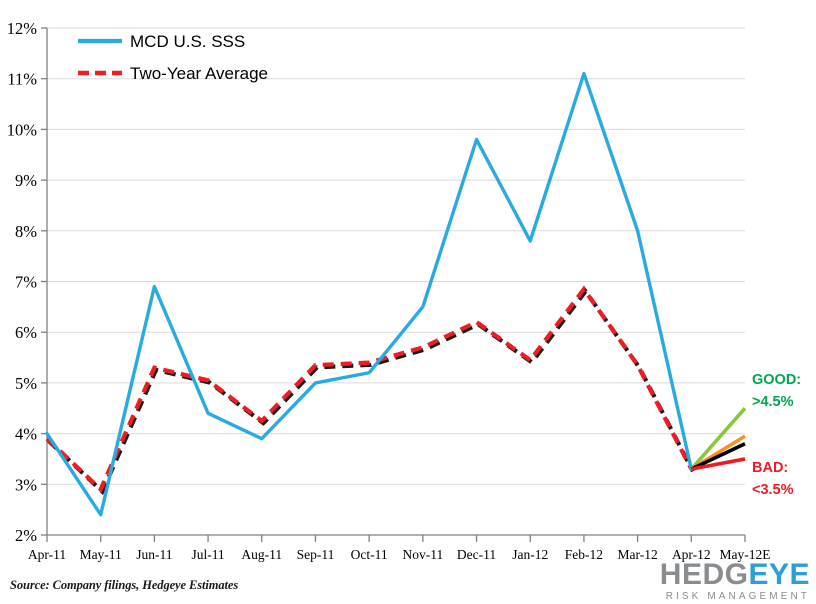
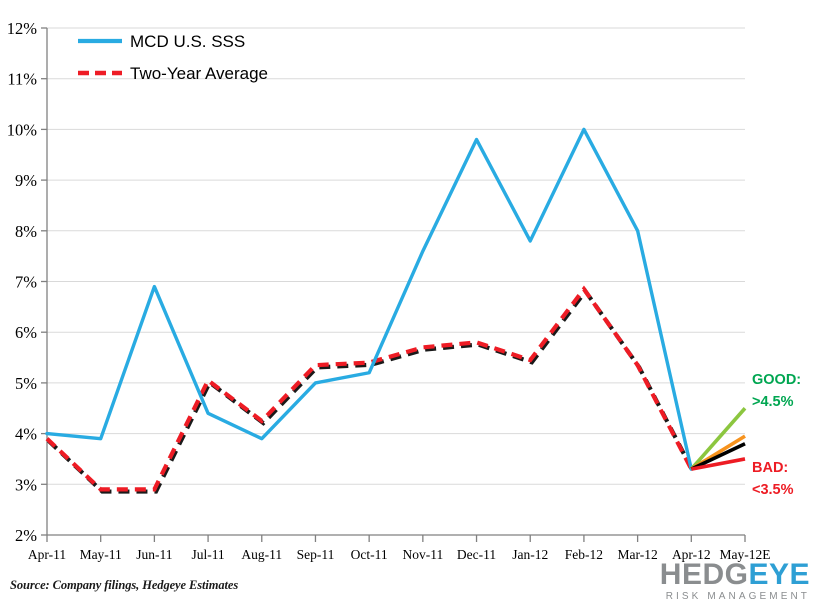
MCD U.S. SSS/May-11: 2.4% -> 3.9%
Two-Year Average/Jun-11: 5.3% -> 2.9%
MCD U.S. SSS/Nov-11: 6.5% -> 7.6%
Two-Year Average/Dec-11: 6.2% -> 5.8%
MCD U.S. SSS/Feb-12: 11.1% -> 10.0%
